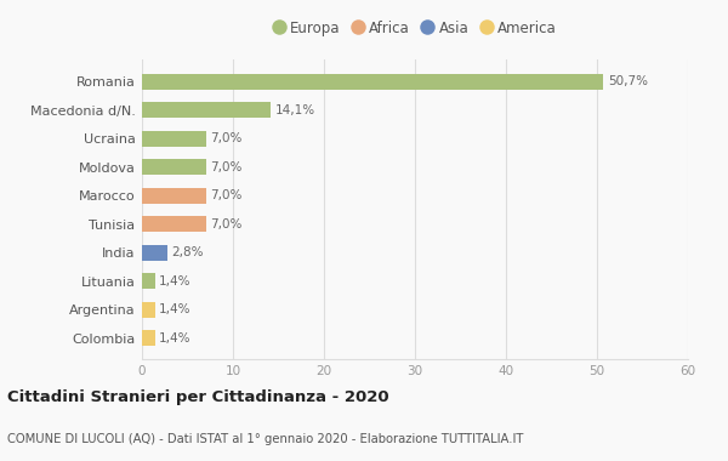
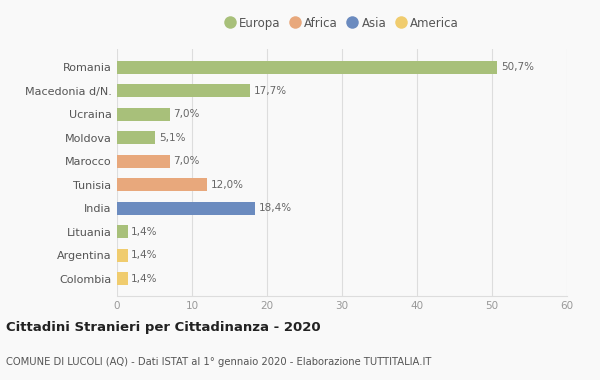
Macedonia d/N.: 14,1% -> 17,7%
Moldova: 7,0% -> 5,1%
Tunisia: 7,0% -> 12,0%
India: 2,8% -> 18,4%
